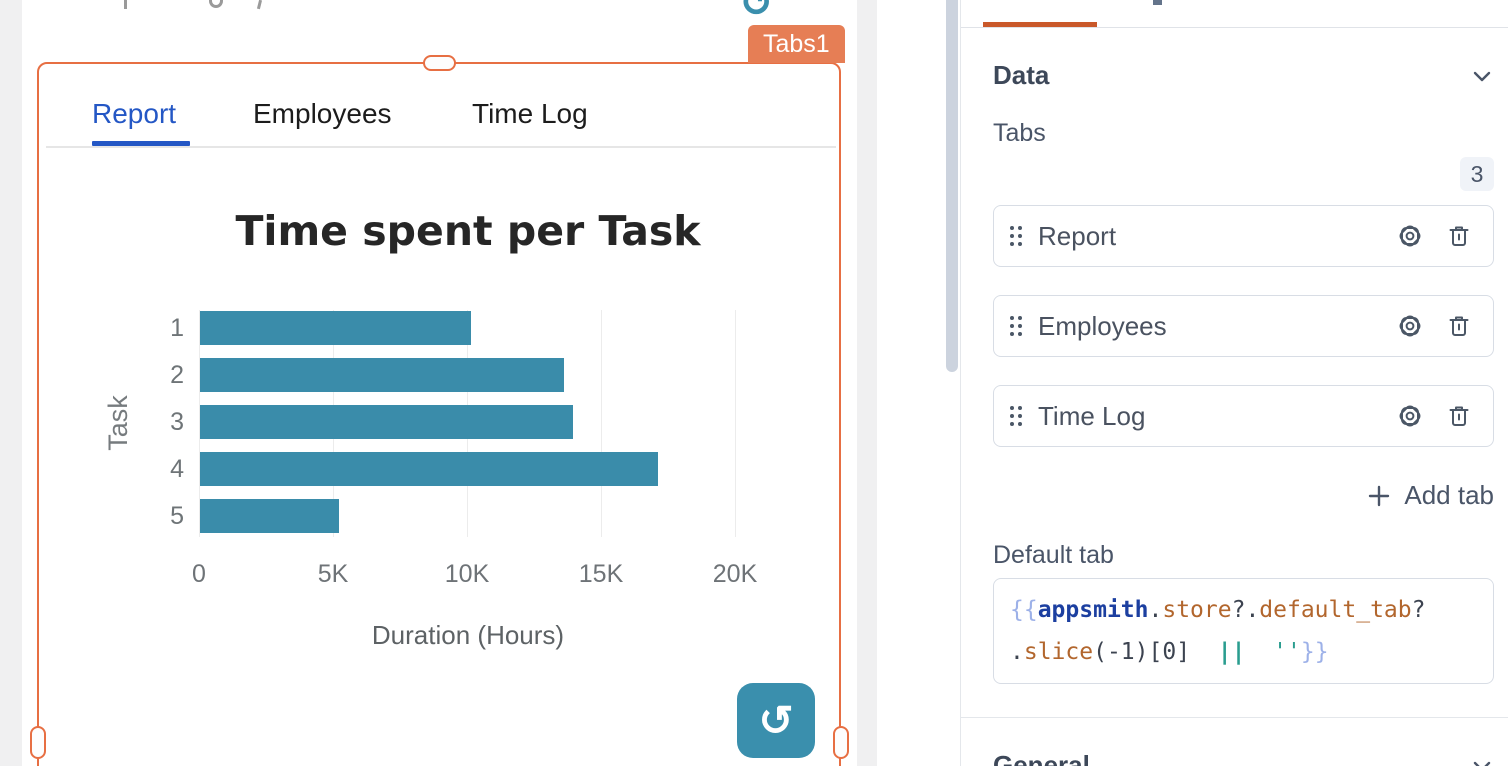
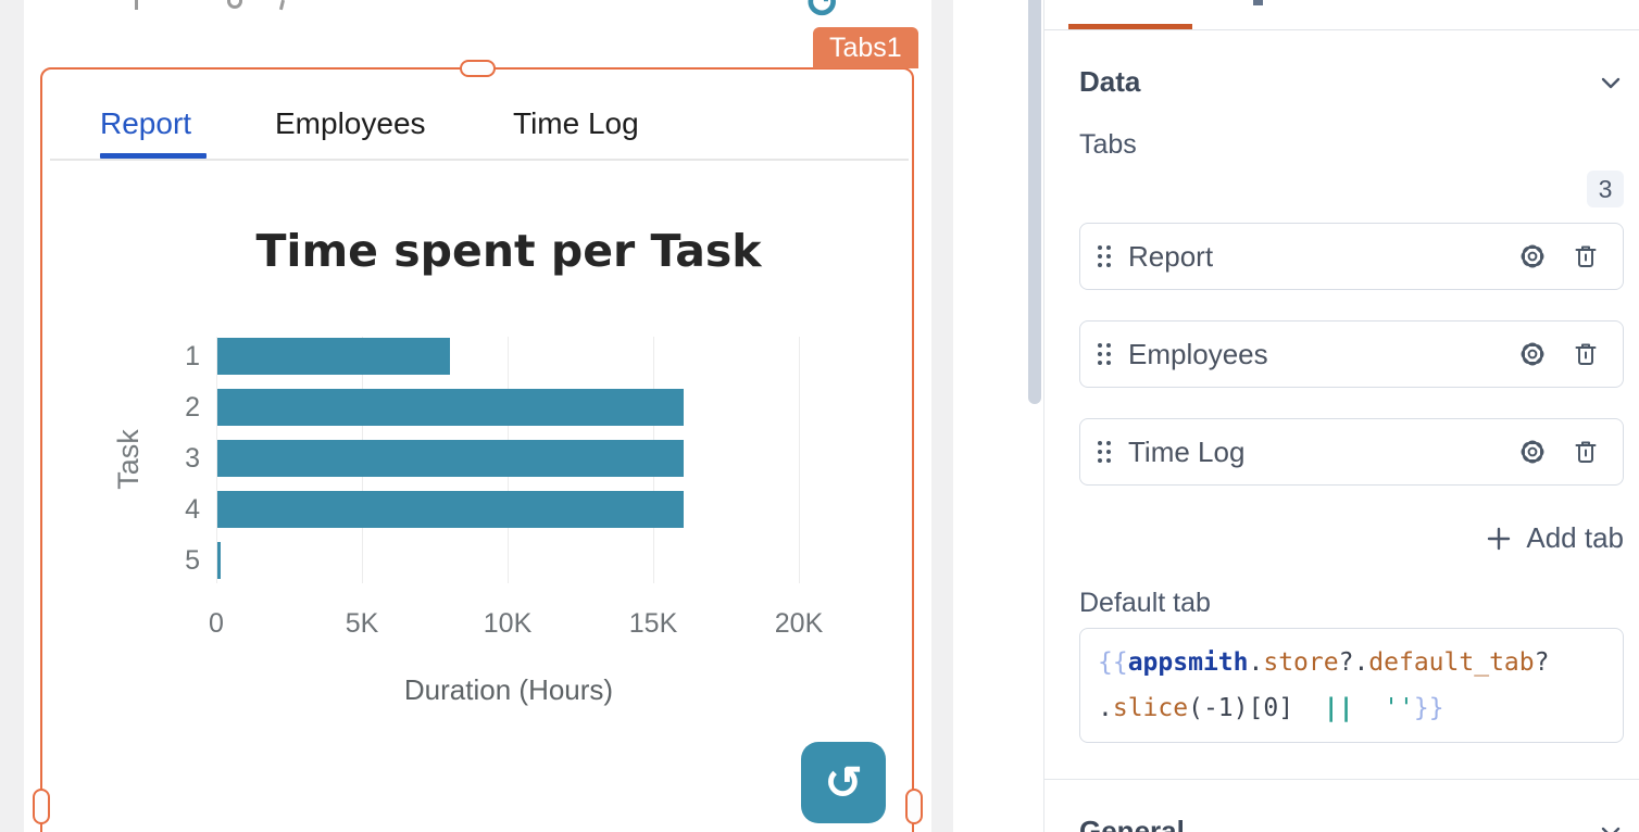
1: 10.1K -> 8.0K
2: 13.6K -> 16.0K
3: 13.9K -> 16.0K
4: 17.1K -> 16.0K
5: 5.2K -> 0.1K
